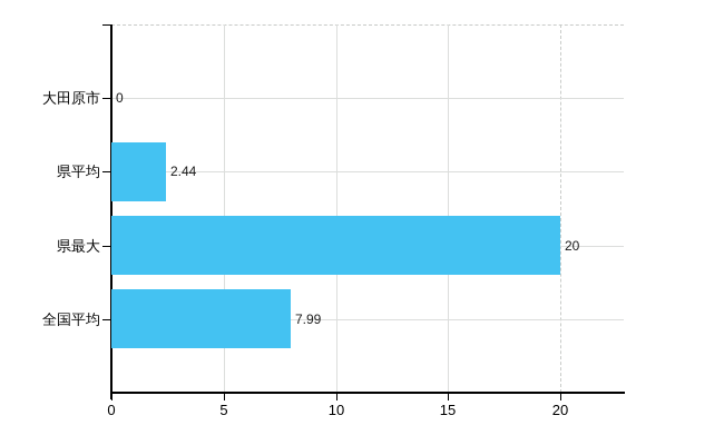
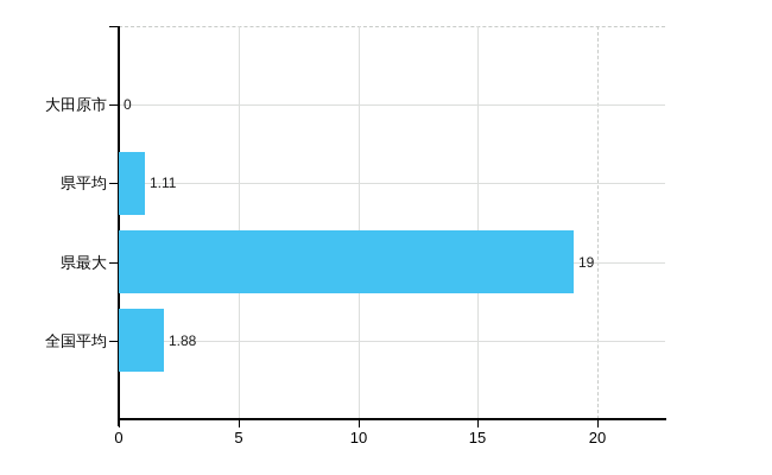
県平均: 2.44 -> 1.11
県最大: 20 -> 19
全国平均: 7.99 -> 1.88
